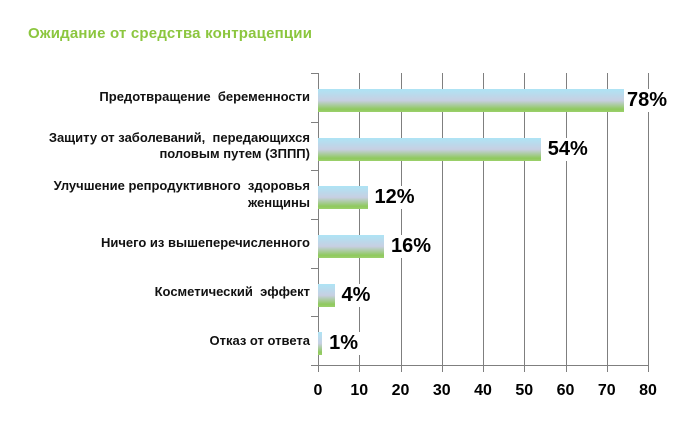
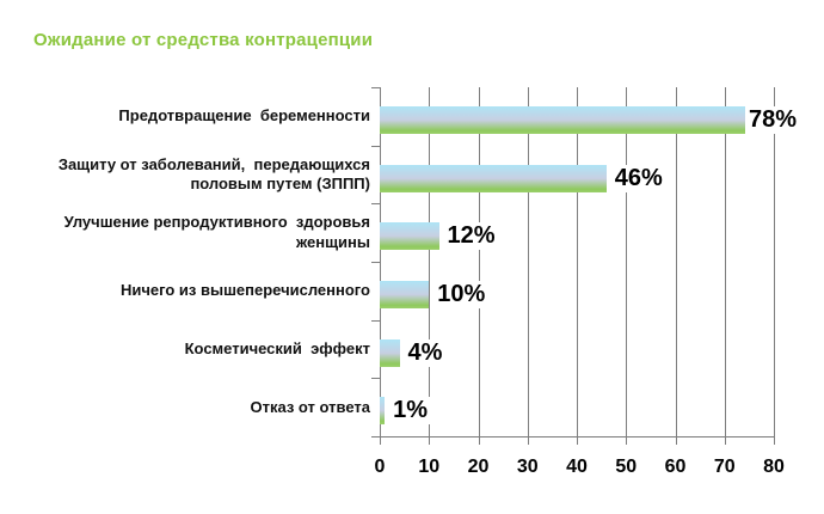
Защиту от заболеваний, передающихся половым путем (ЗППП): 54% -> 46%
Ничего из вышеперечисленного: 16% -> 10%
